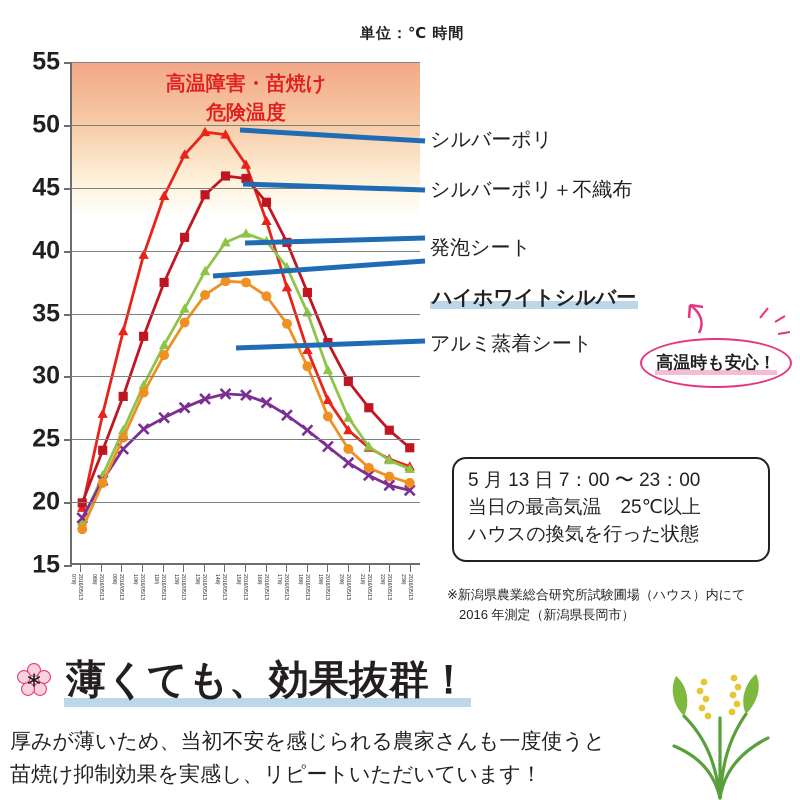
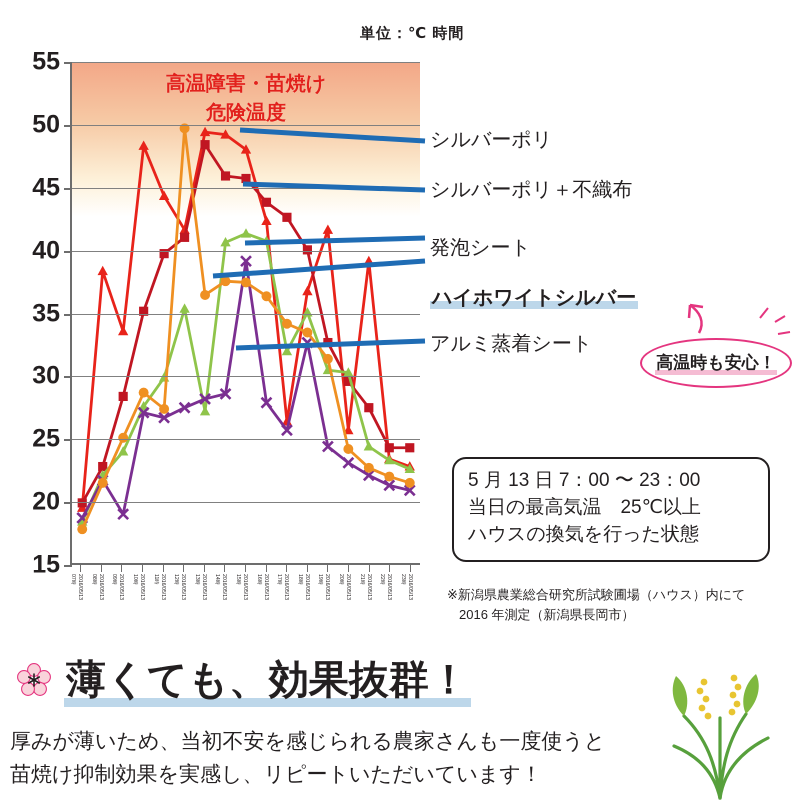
シルバーポリ/08時: 26.9 -> 38.3
シルバーポリ＋不織布/08時: 24.0 -> 22.7
発泡シート/09時: 25.6 -> 23.9
ハイホワイトシルバー/09時: 24.1 -> 18.9
シルバーポリ/10時: 39.6 -> 48.3
シルバーポリ＋不織布/10時: 33.1 -> 35.1
発泡シート/10時: 29.2 -> 27.5
ハイホワイトシルバー/10時: 25.7 -> 27.0
シルバーポリ＋不織布/11時: 37.4 -> 39.7
発泡シート/11時: 32.4 -> 29.8
アルミ蒸着シート/11時: 31.6 -> 27.3
シルバーポリ/12時: 47.6 -> 41.6
アルミ蒸着シート/12時: 34.2 -> 49.7
シルバーポリ＋不織布/13時: 44.4 -> 48.4
発泡シート/13時: 38.3 -> 27.1
シルバーポリ/15時: 46.8 -> 48.0
ハイホワイトシルバー/15時: 28.4 -> 39.1
シルバーポリ/17時: 37.0 -> 26.3
シルバーポリ＋不織布/17時: 40.6 -> 42.6
発泡シート/17時: 38.6 -> 31.9
ハイホワイトシルバー/17時: 26.8 -> 25.6
シルバーポリ/18時: 32.0 -> 36.7
シルバーポリ＋不織布/18時: 36.6 -> 40.0
ハイホワイトシルバー/18時: 25.6 -> 32.6
アルミ蒸着シート/18時: 30.7 -> 33.4
シルバーポリ/19時: 28.0 -> 41.6
アルミ蒸着シート/19時: 26.7 -> 31.3
発泡シート/20時: 26.6 -> 30.2
シルバーポリ/21時: 24.2 -> 39.1
シルバーポリ＋不織布/22時: 25.6 -> 24.2
